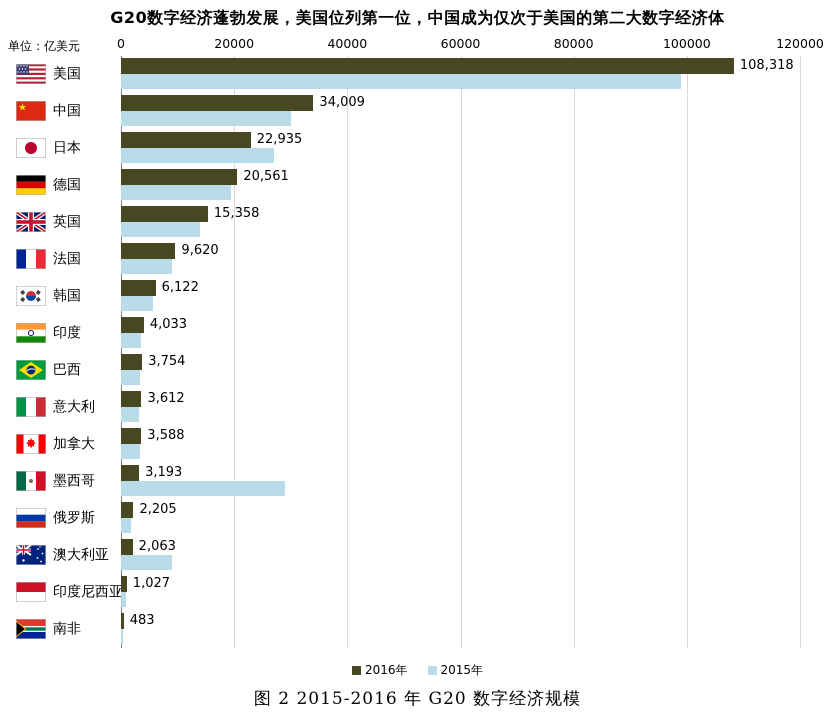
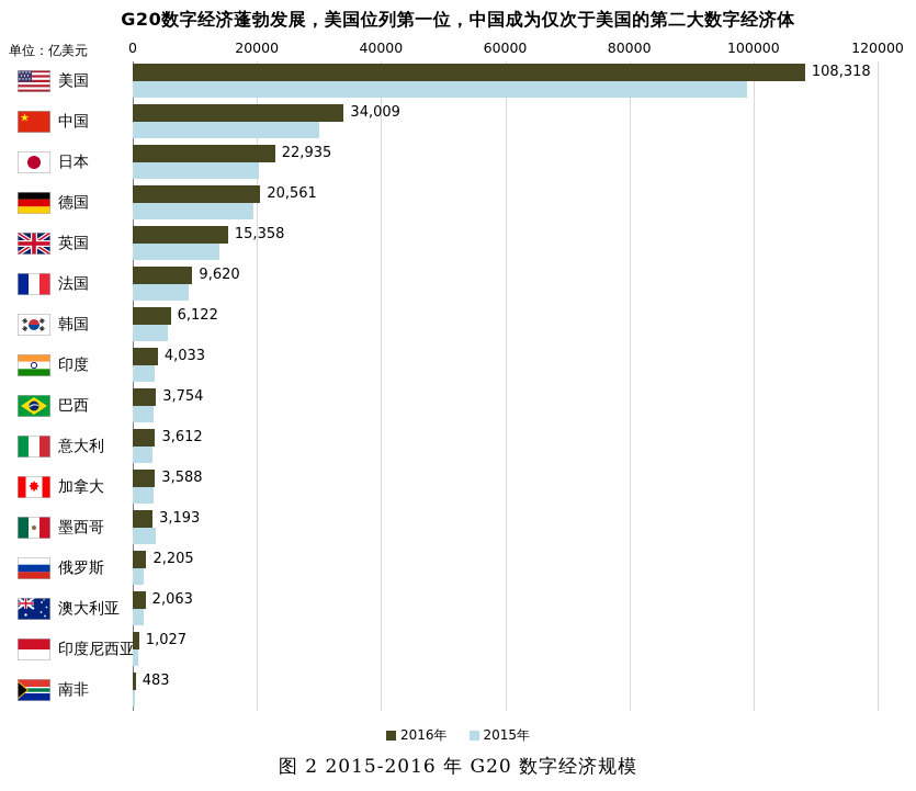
2015年/日本: 27000 -> 20000
2015年/墨西哥: 29000 -> 4000
2015年/澳大利亚: 9000 -> 2000
